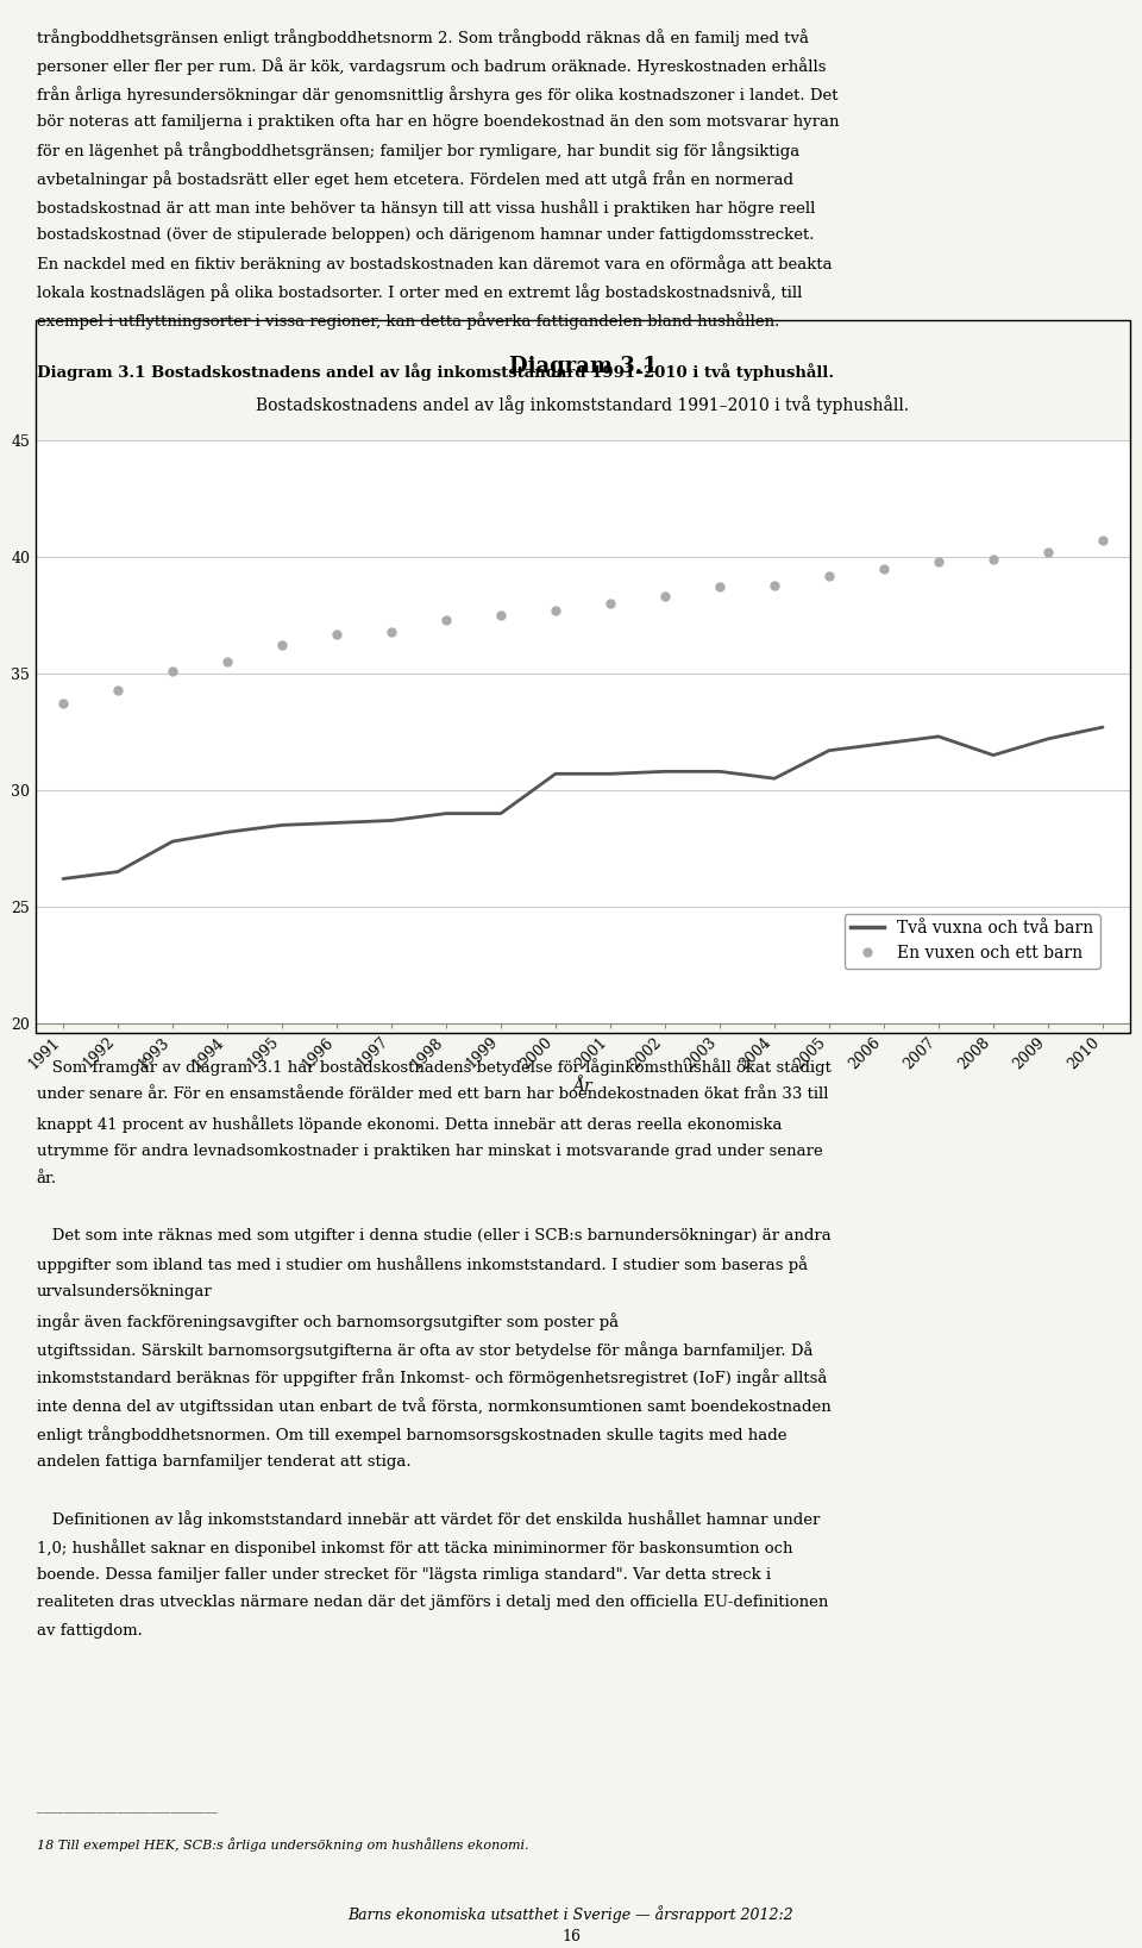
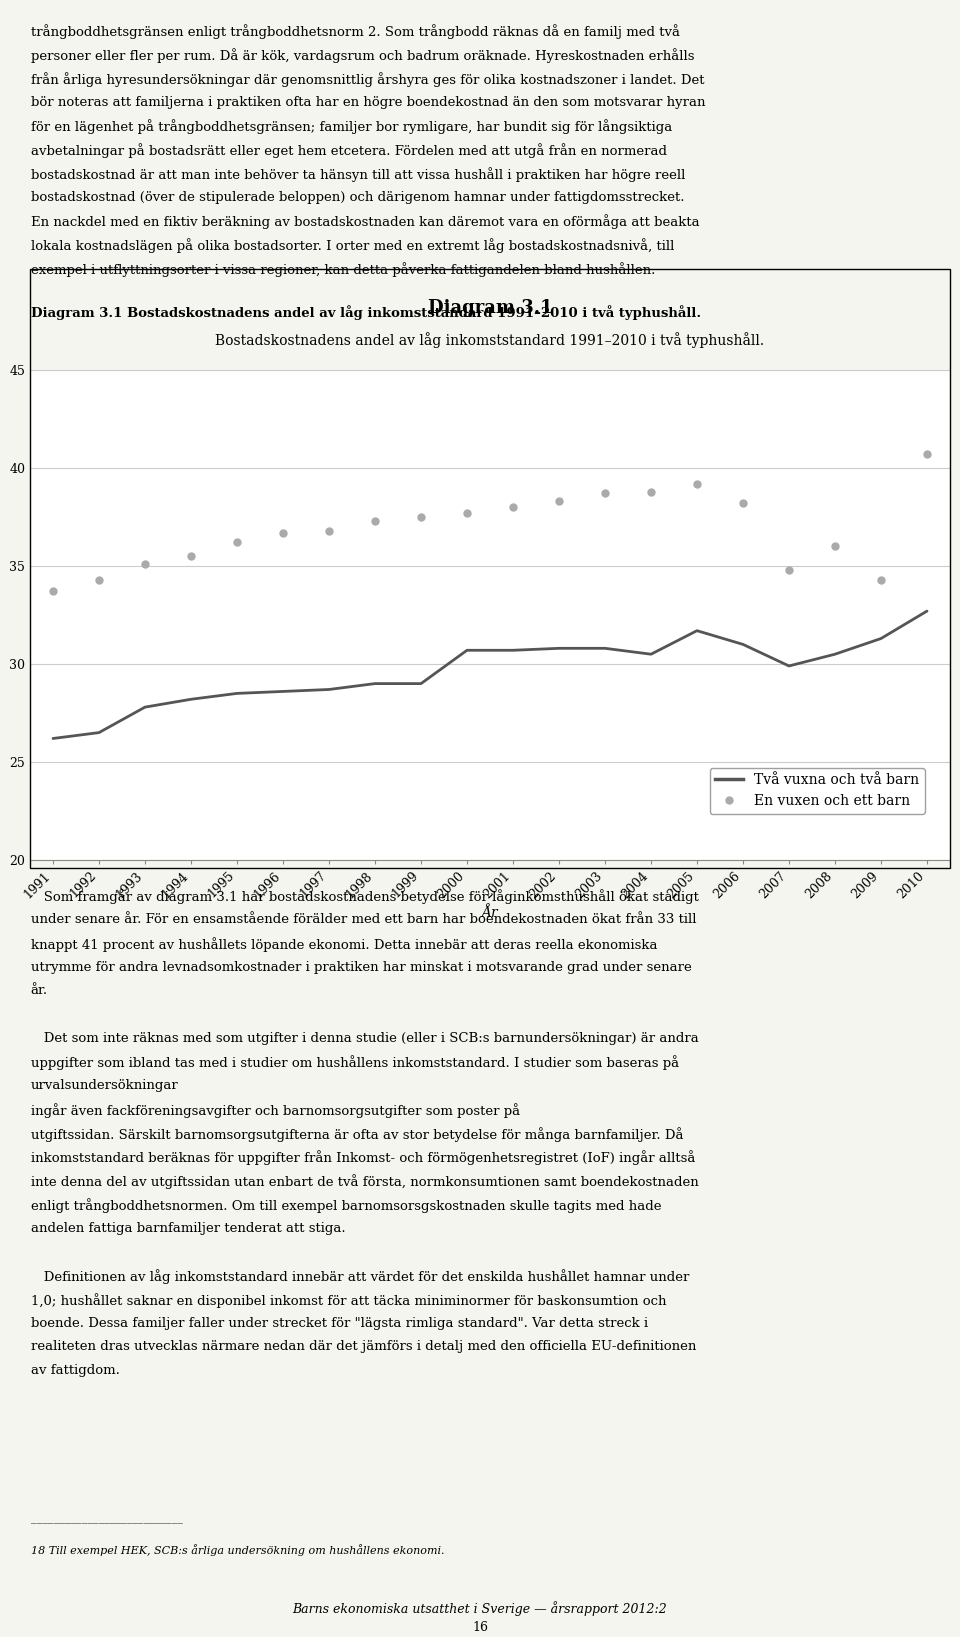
Två vuxna och två barn/2006: 32.0 -> 31.0
En vuxen och ett barn/2006: 39.5 -> 38.2
Två vuxna och två barn/2007: 32.3 -> 29.9
En vuxen och ett barn/2007: 39.8 -> 34.8
Två vuxna och två barn/2008: 31.5 -> 30.5
En vuxen och ett barn/2008: 39.9 -> 36.0
Två vuxna och två barn/2009: 32.2 -> 31.3
En vuxen och ett barn/2009: 40.2 -> 34.3
